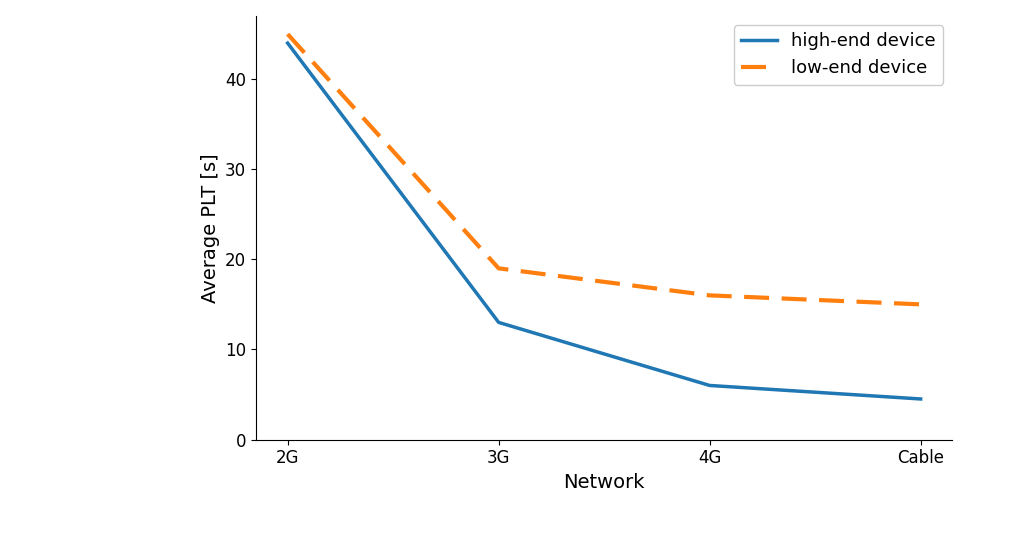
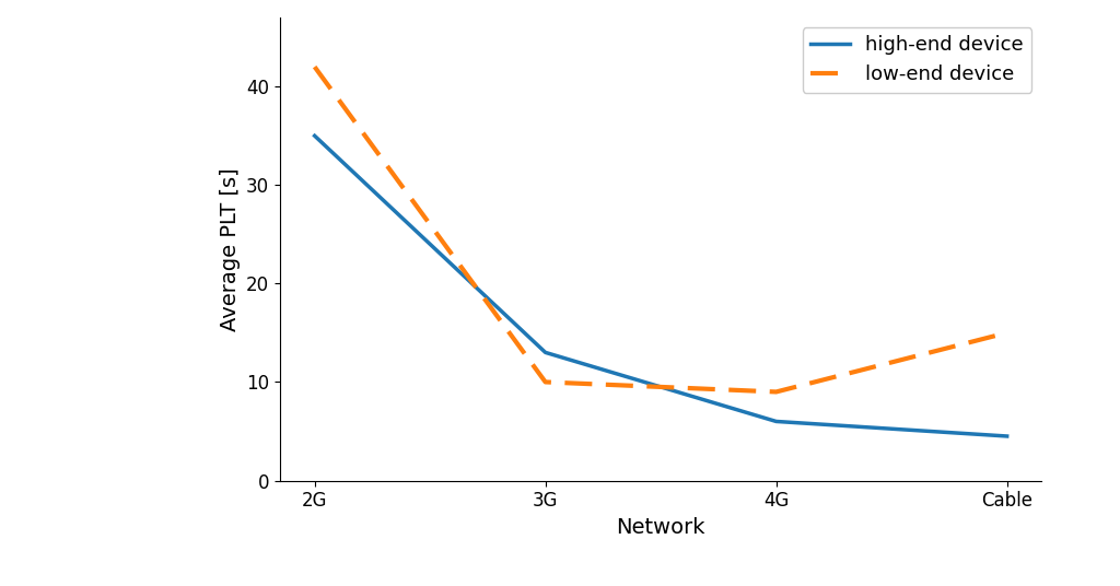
high-end device/2G: 44.0 -> 35.0
low-end device/2G: 45 -> 42
low-end device/3G: 19 -> 10
low-end device/4G: 16 -> 9
